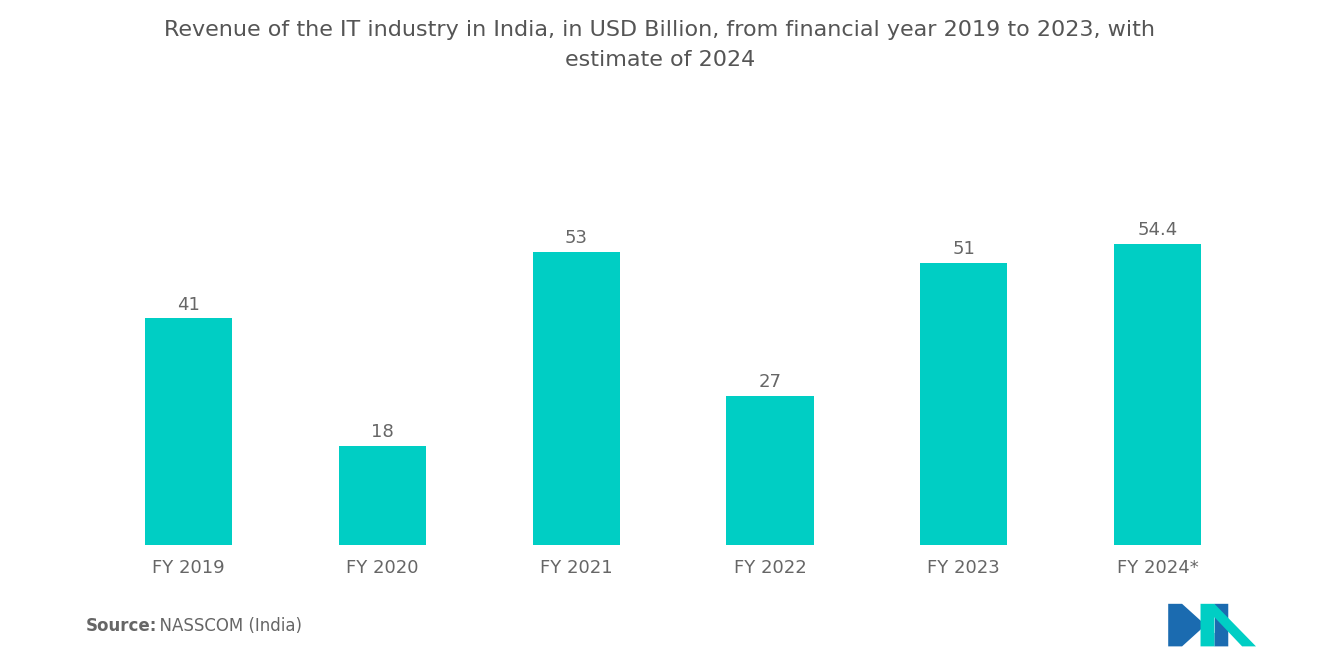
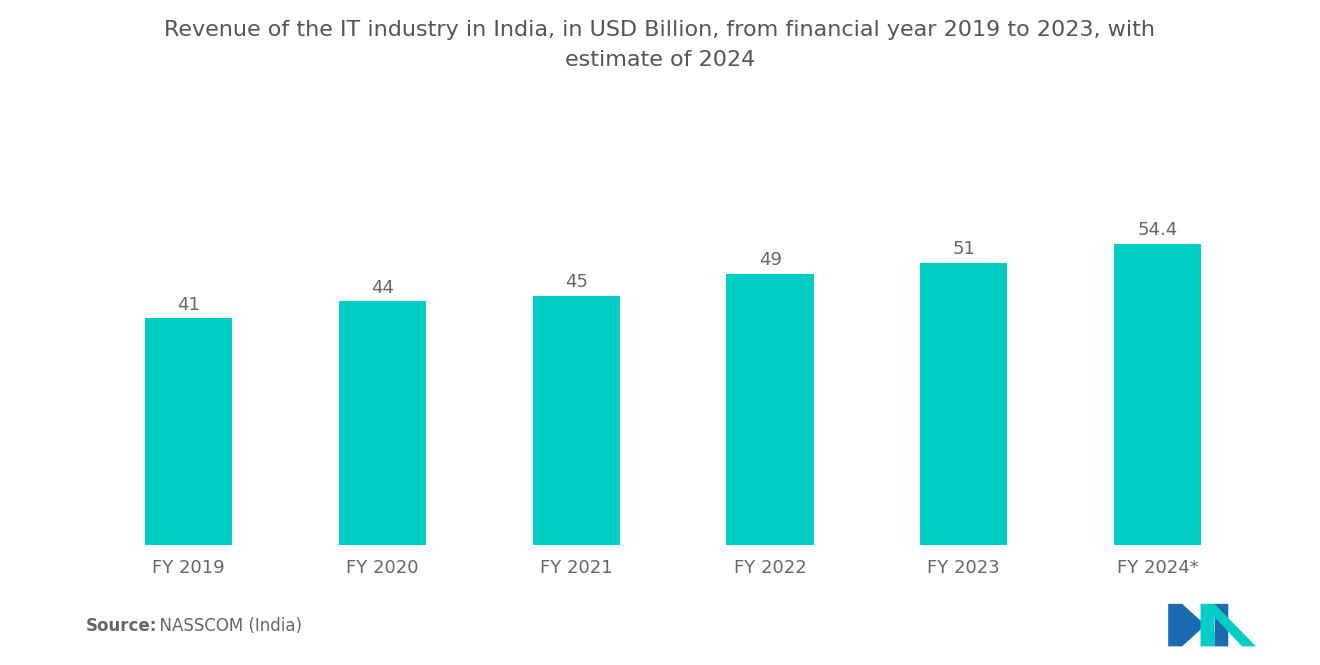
FY 2020: 18 -> 44
FY 2021: 53 -> 45
FY 2022: 27 -> 49
